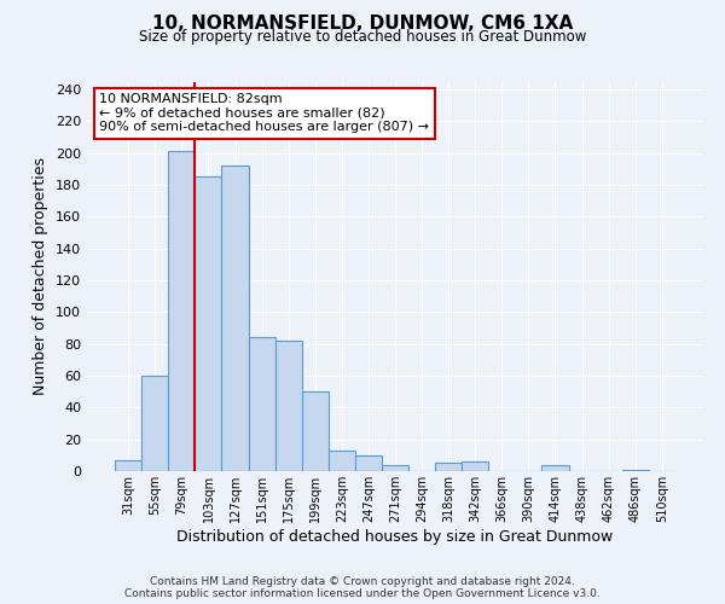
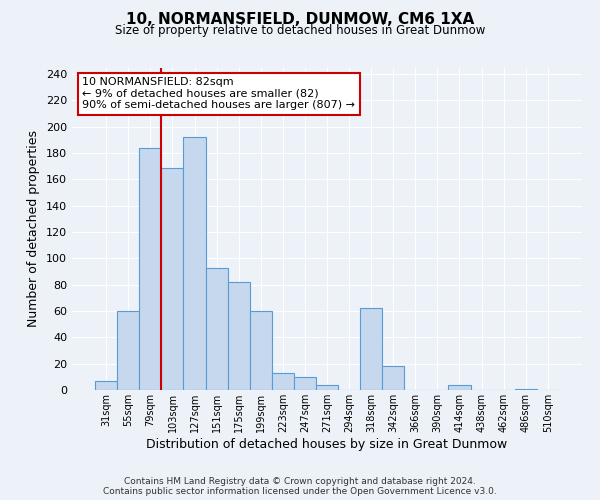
79sqm: 201 -> 184
103sqm: 185 -> 169
151sqm: 84 -> 93
199sqm: 50 -> 60
318sqm: 5 -> 62
342sqm: 6 -> 18
